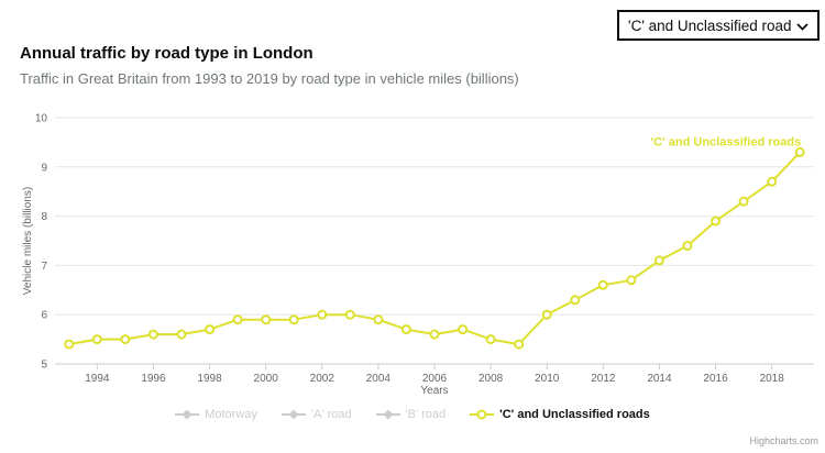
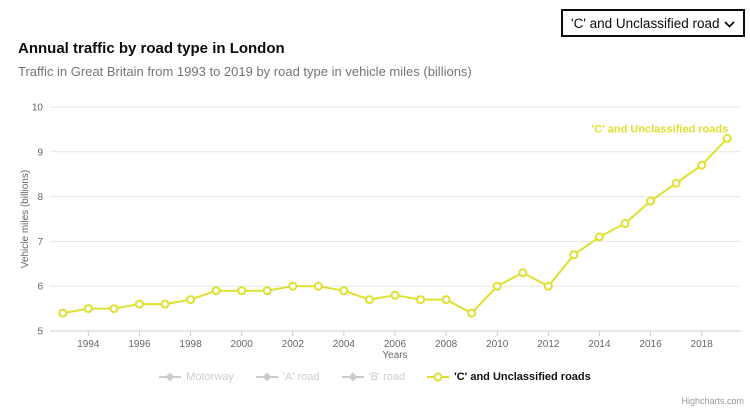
2006: 5.6 -> 5.8
2008: 5.5 -> 5.7
2012: 6.6 -> 6.0
